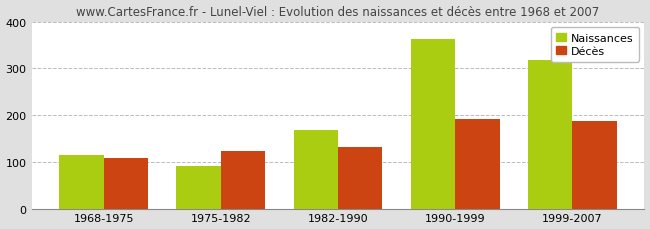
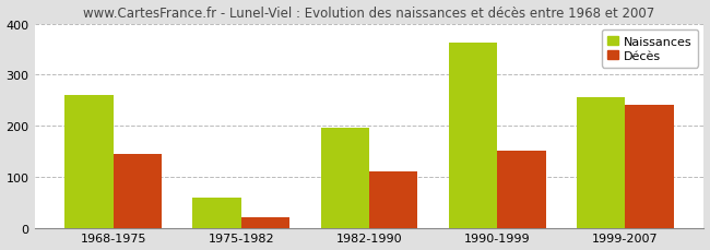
Naissances/1968-1975: 115 -> 260
Décès/1968-1975: 109 -> 145
Naissances/1975-1982: 90 -> 60
Décès/1975-1982: 124 -> 20
Naissances/1982-1990: 168 -> 195
Décès/1982-1990: 132 -> 110
Décès/1990-1999: 192 -> 150
Naissances/1999-2007: 317 -> 255
Décès/1999-2007: 188 -> 240
